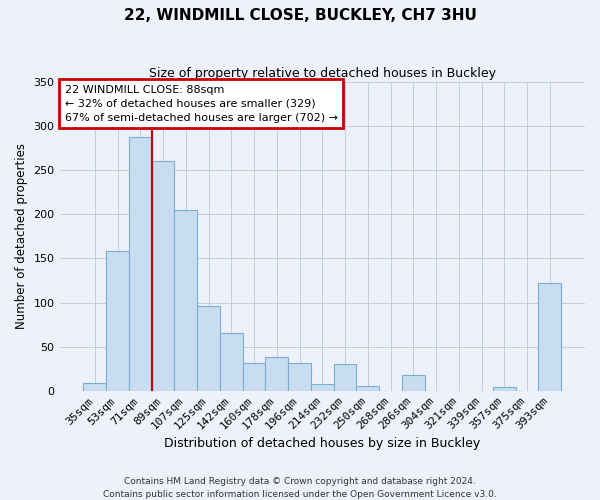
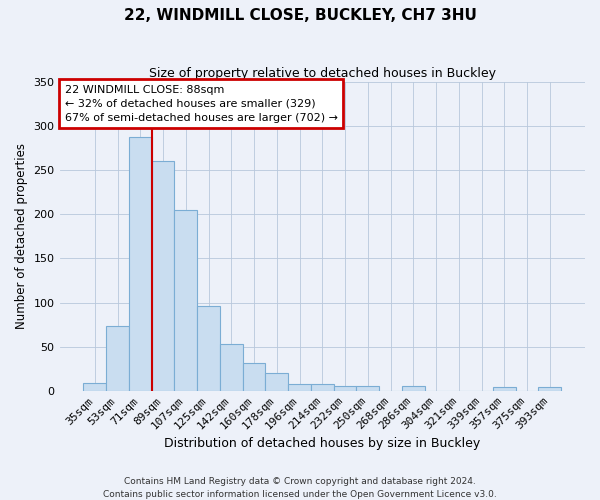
53sqm: 158 -> 73
142sqm: 66 -> 53
178sqm: 38 -> 20
196sqm: 32 -> 8
232sqm: 30 -> 5
286sqm: 18 -> 6
393sqm: 122 -> 4
